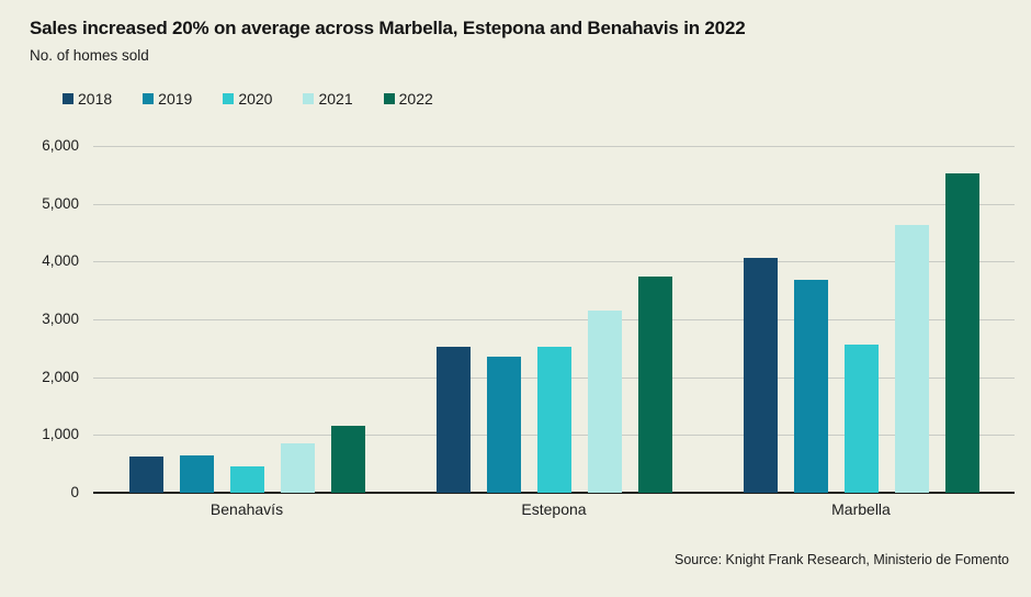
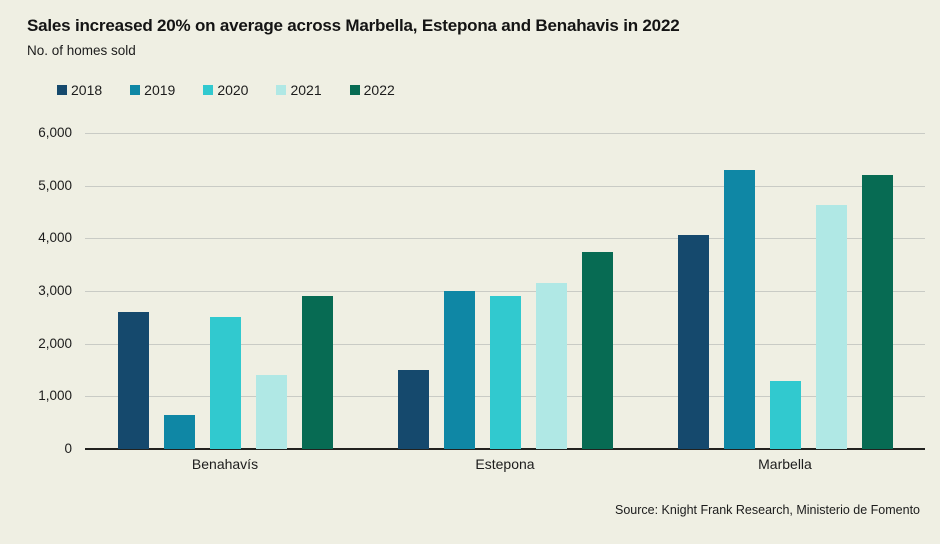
2018/Benahavís: 600 -> 2600
2020/Benahavís: 400 -> 2500
2021/Benahavís: 900 -> 1400
2022/Benahavís: 1200 -> 2900
2018/Estepona: 2500 -> 1500
2019/Estepona: 2400 -> 3000
2020/Estepona: 2500 -> 2900
2019/Marbella: 3700 -> 5300
2020/Marbella: 2600 -> 1300
2022/Marbella: 5500 -> 5200
